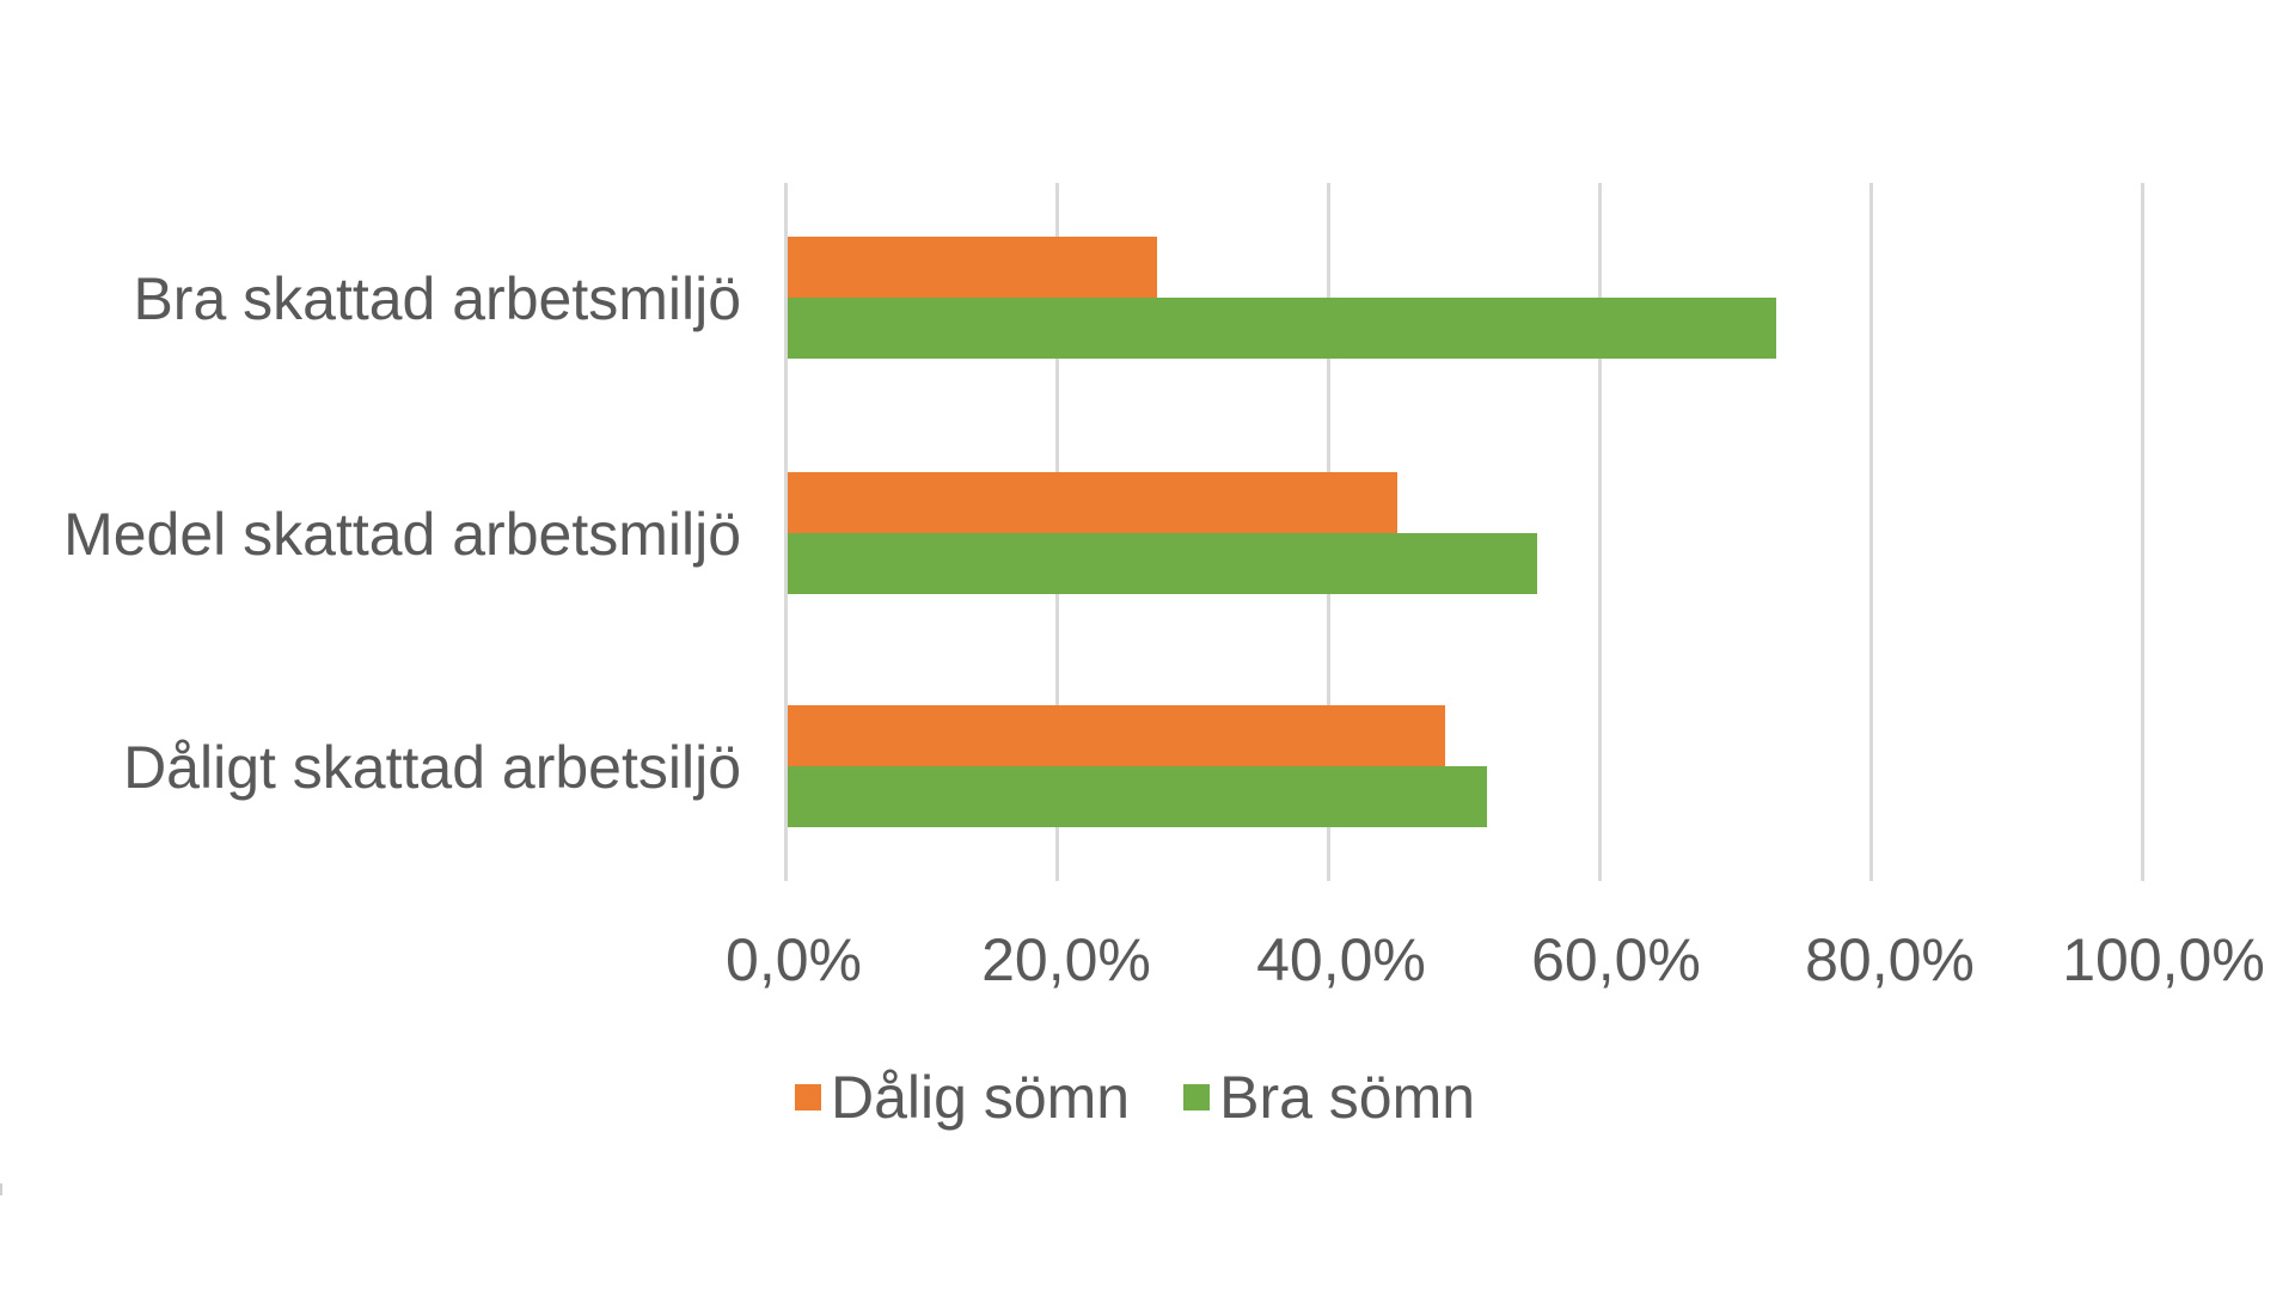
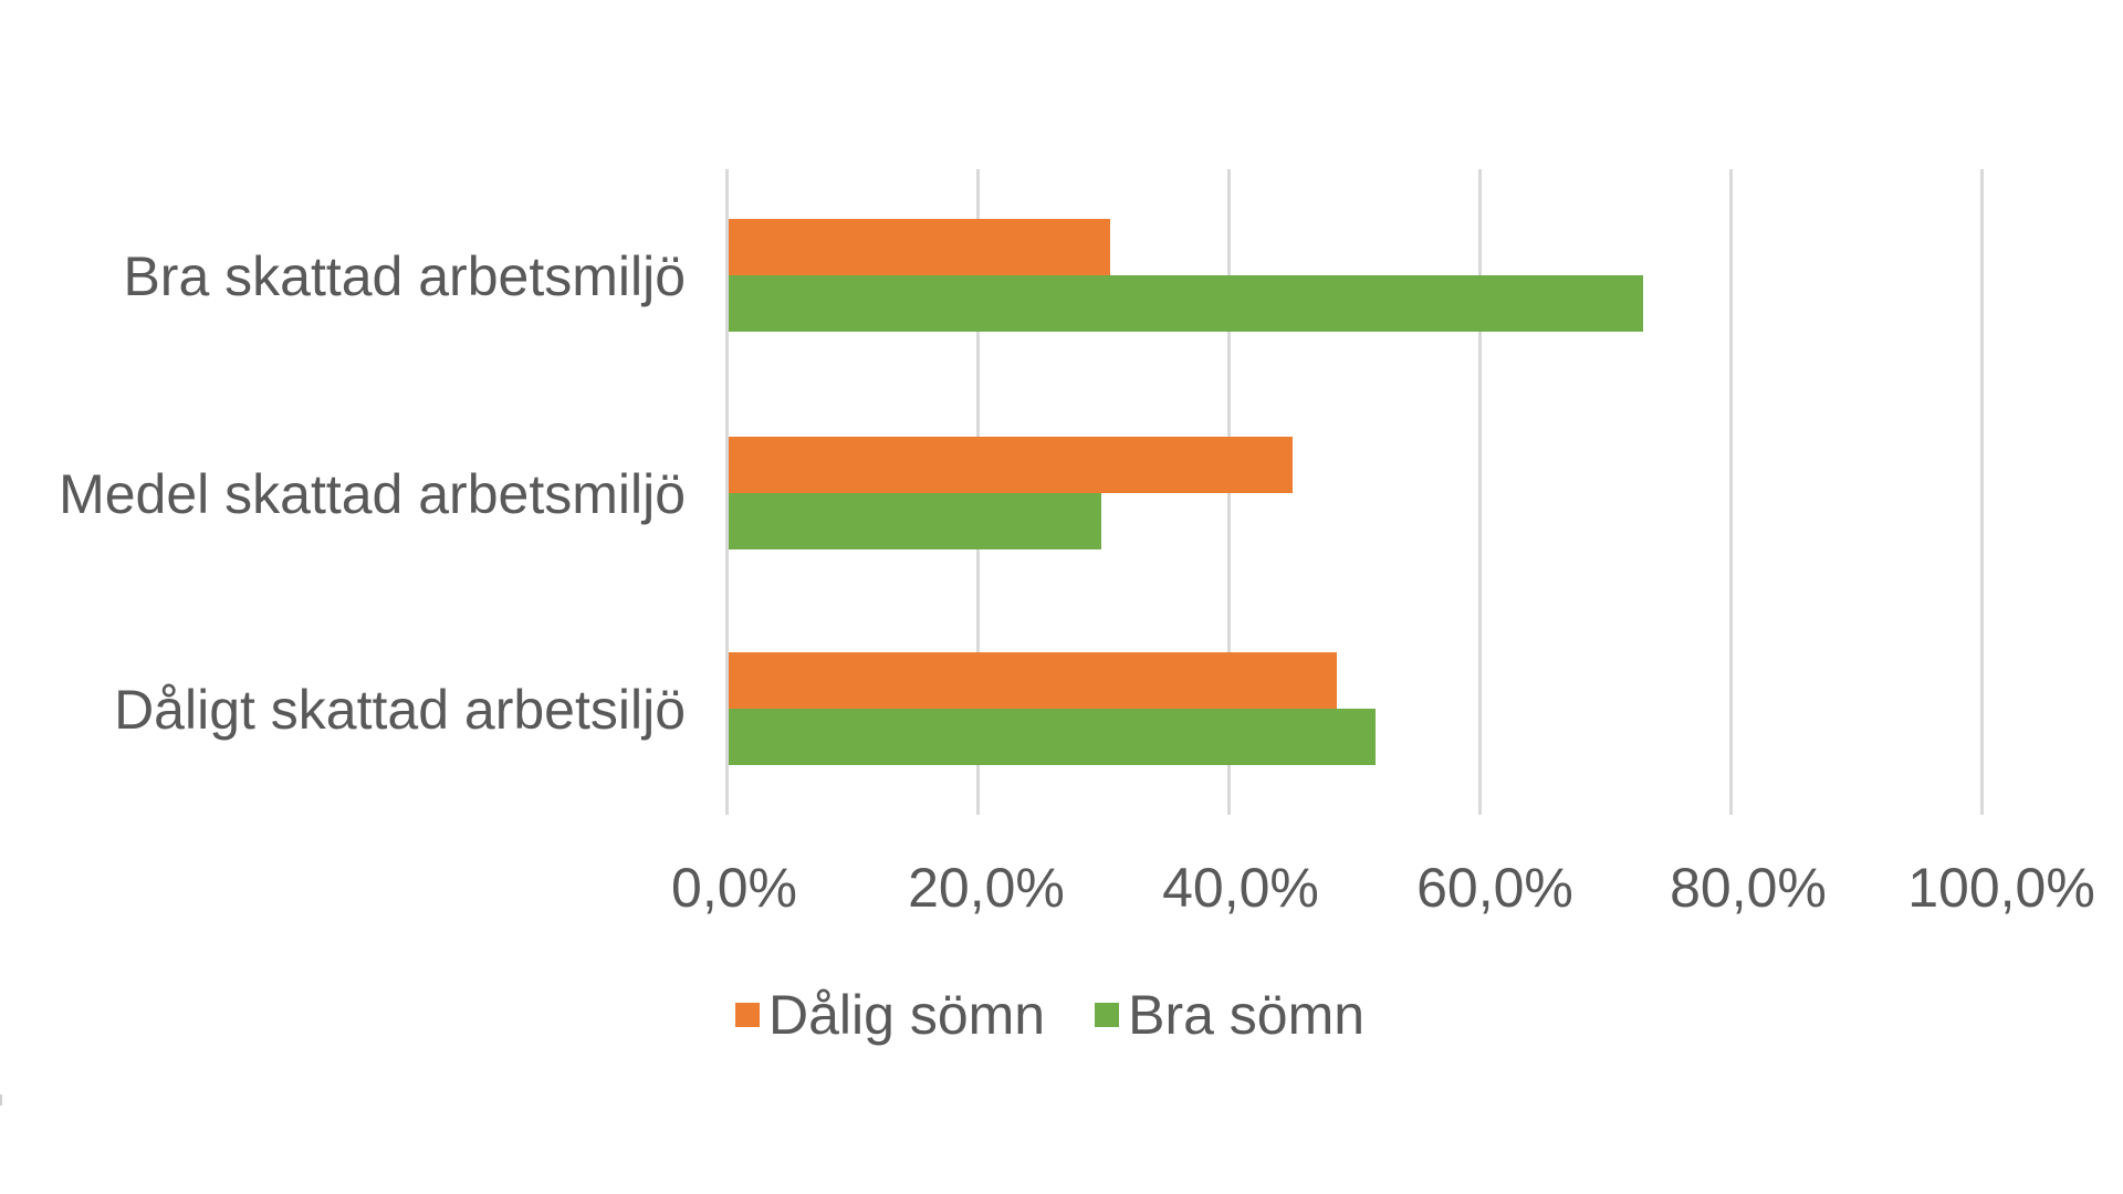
Dålig sömn/Bra skattad arbetsmiljö: 27,2% -> 30,4%
Bra sömn/Medel skattad arbetsmiljö: 55,2% -> 29,7%
